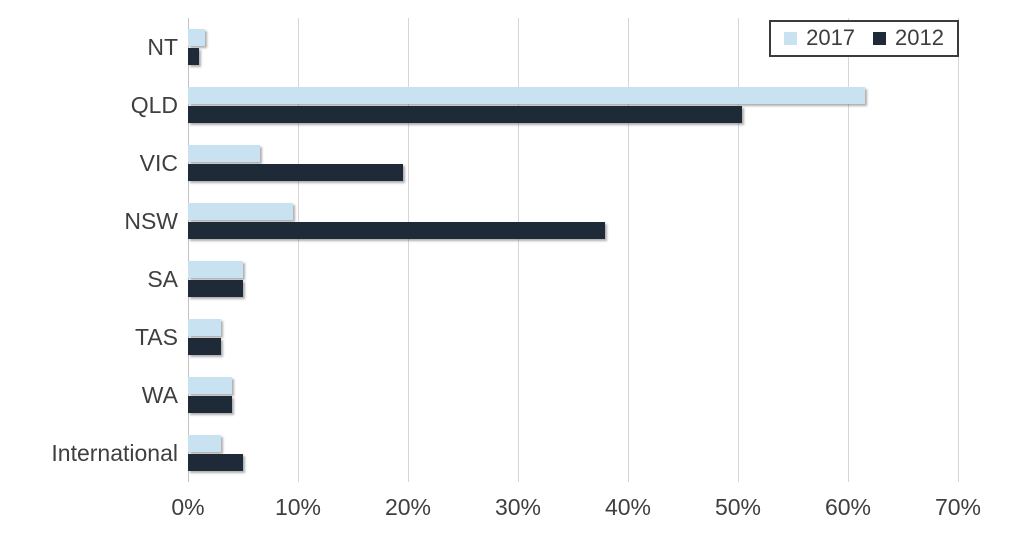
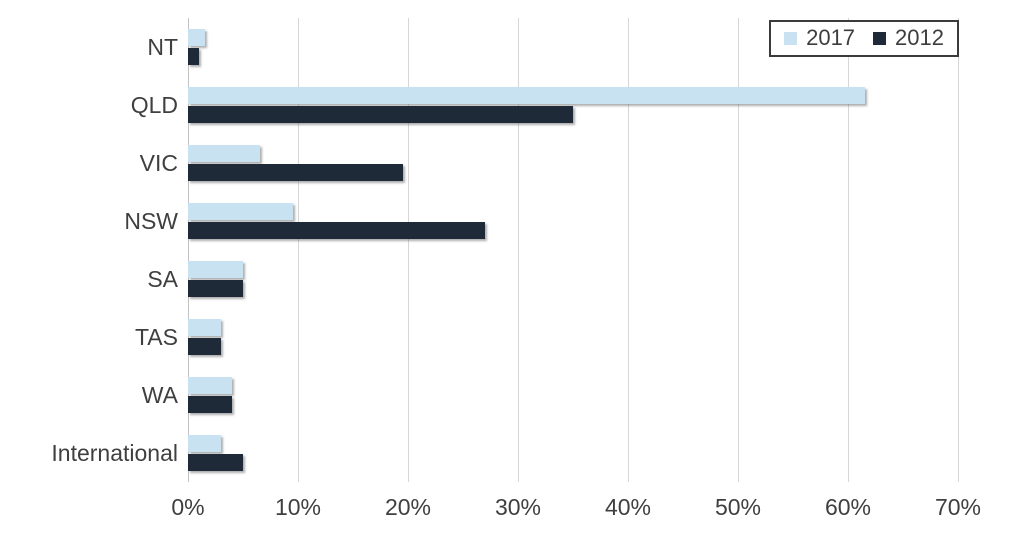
2012/QLD: 50.4% -> 35.0%
2012/NSW: 37.9% -> 27.0%
